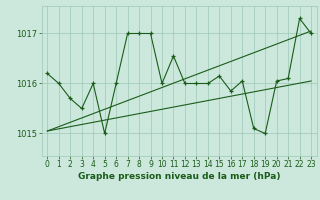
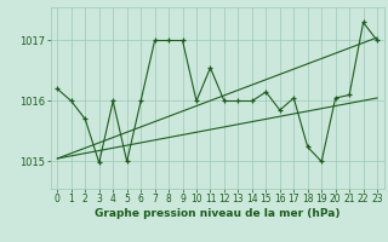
3: 1015.50 -> 1014.98
18: 1015.10 -> 1015.24
